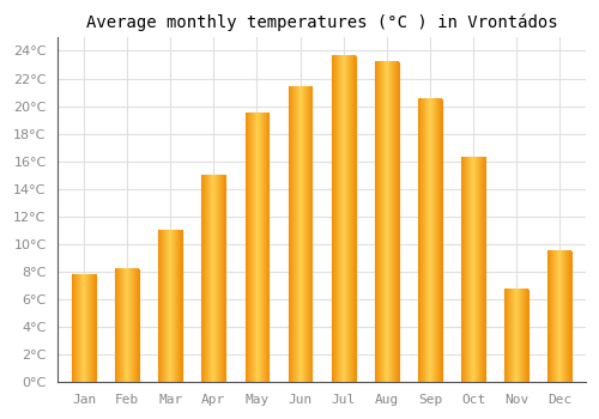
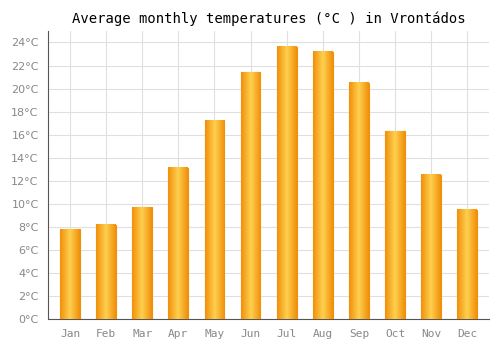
Mar: 11.0°C -> 9.7°C
Apr: 15.0°C -> 13.1°C
May: 19.5°C -> 17.2°C
Nov: 6.7°C -> 12.5°C
